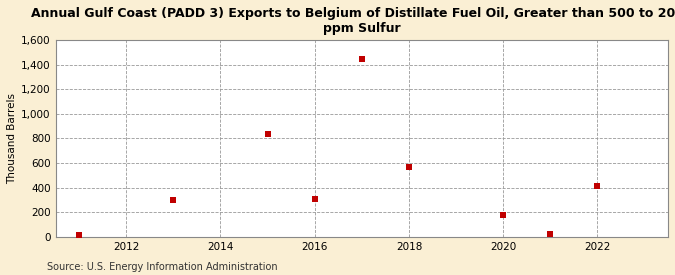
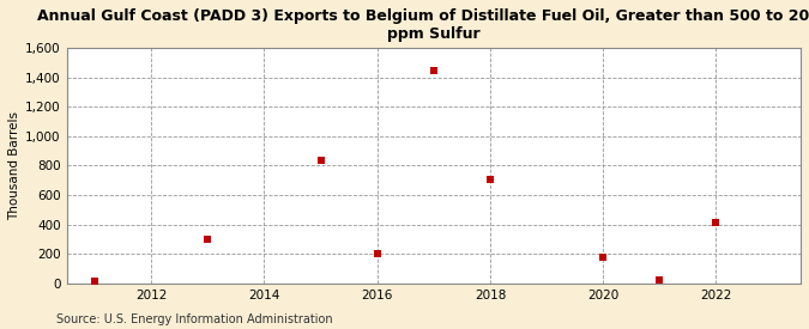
2016: 310 -> 200
2018: 570 -> 710
